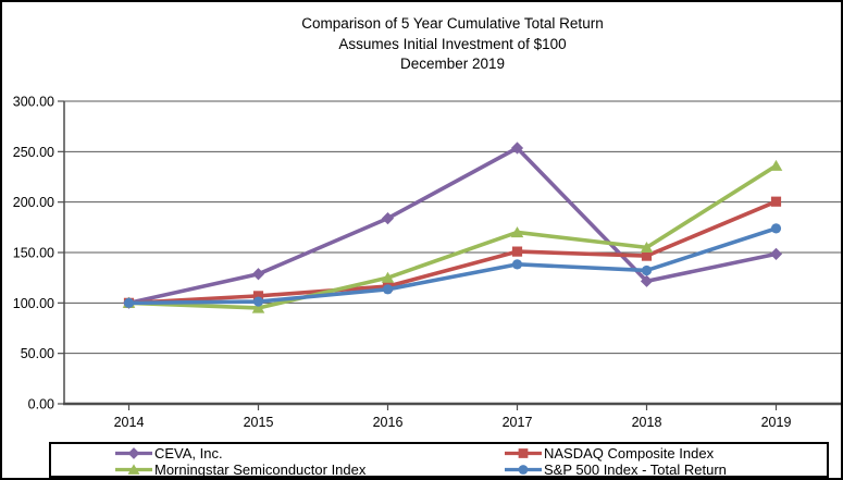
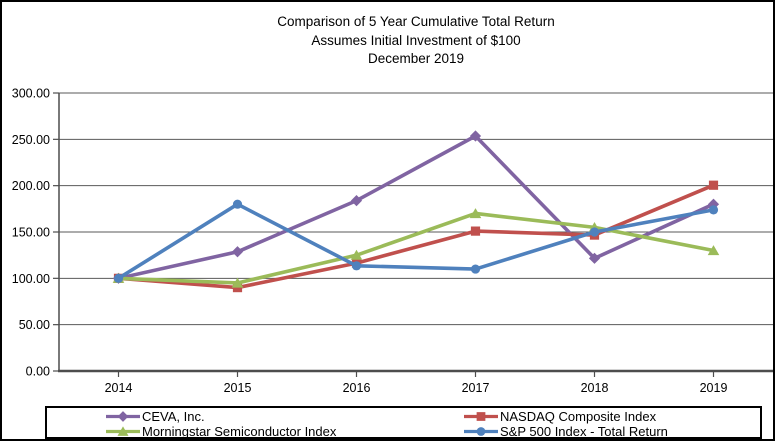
NASDAQ Composite Index/2015: 110 -> 90
S&P 500 Index - Total Return/2015: 100 -> 180
S&P 500 Index - Total Return/2017: 140 -> 110
S&P 500 Index - Total Return/2018: 130 -> 150
CEVA, Inc./2019: 150 -> 180
Morningstar Semiconductor Index/2019: 240 -> 130
